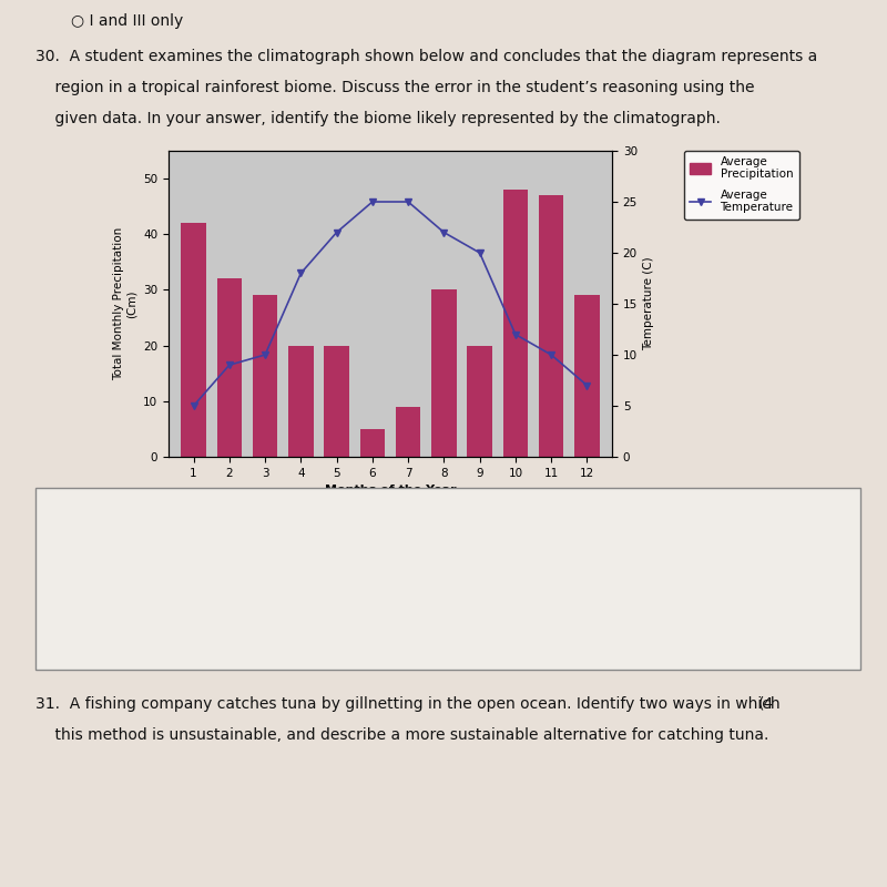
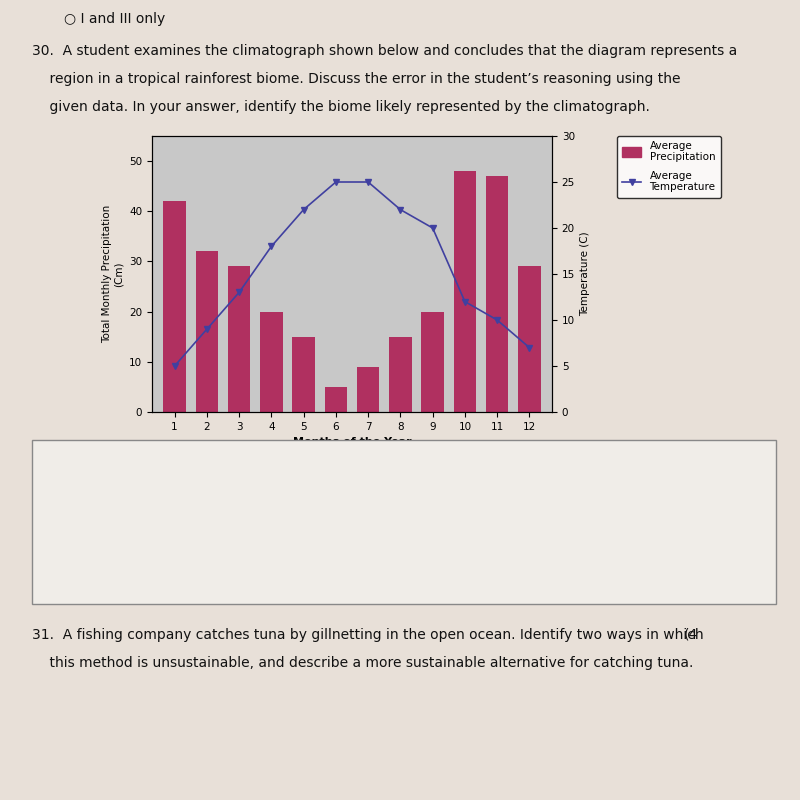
Average Temperature/3: 10 -> 13
Average Precipitation/5: 20 -> 15
Average Precipitation/8: 30 -> 15
